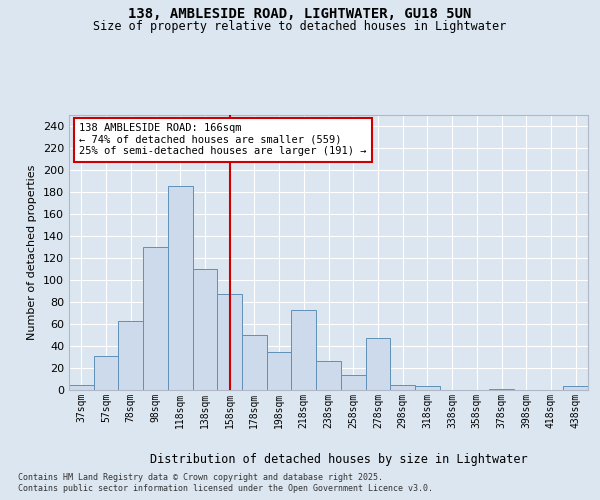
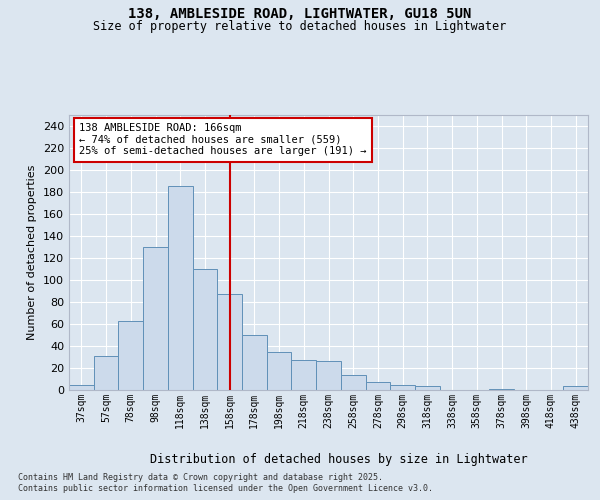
218sqm: 73 -> 27
278sqm: 47 -> 7
